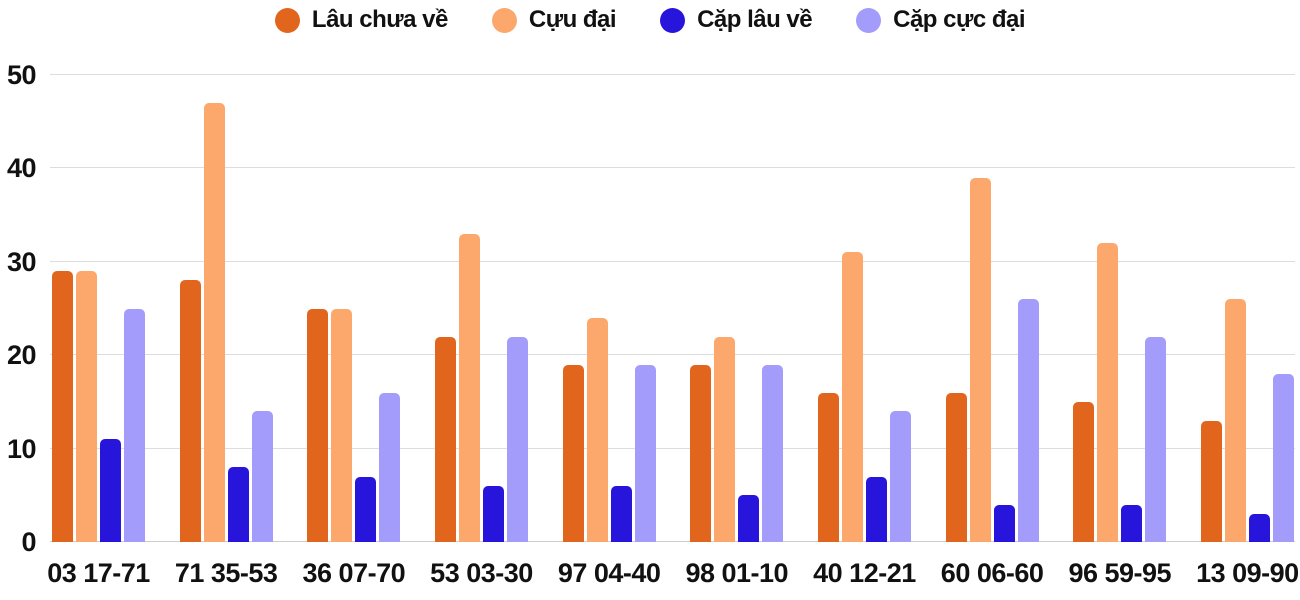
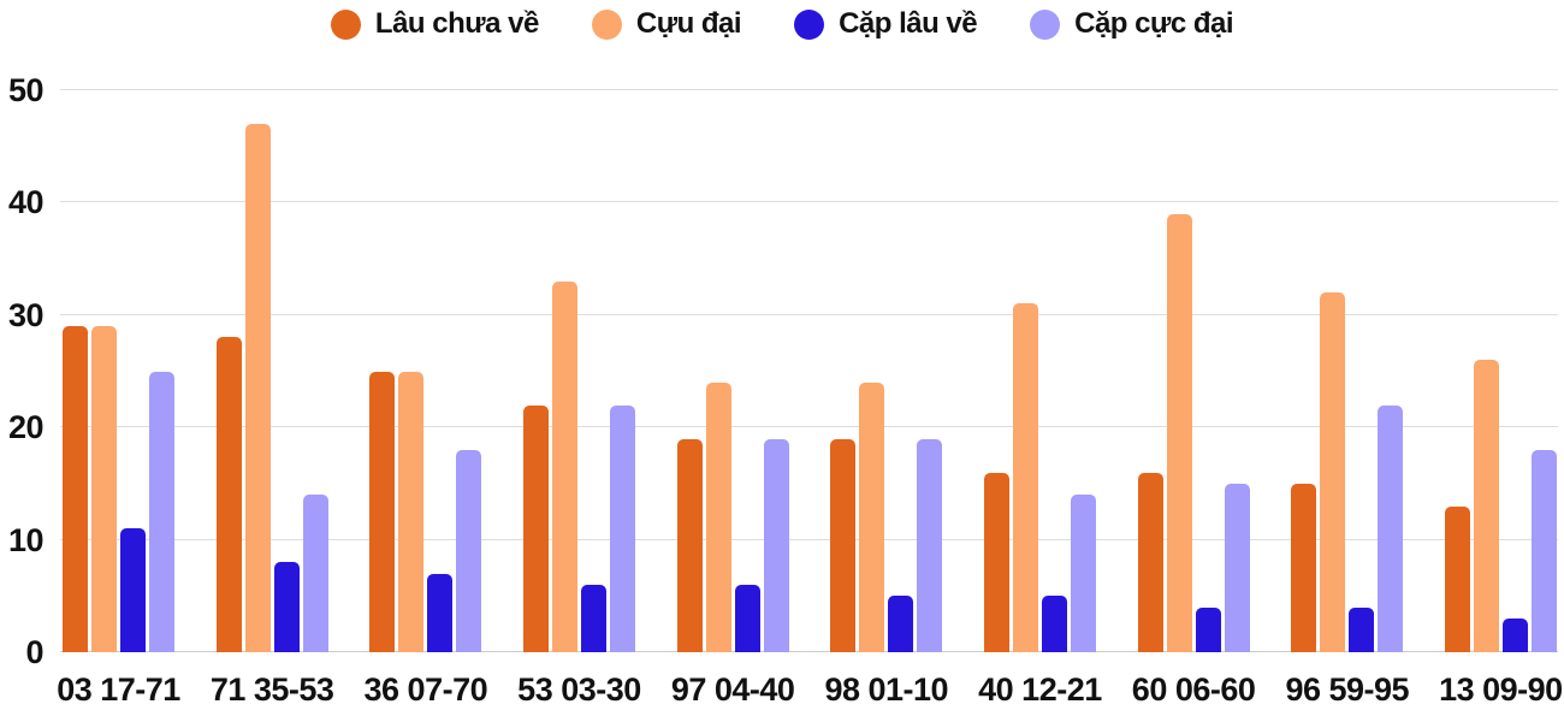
Cặp cực đại/36 07-70: 16 -> 18
Cựu đại/98 01-10: 22 -> 24
Cặp lâu về/40 12-21: 7 -> 5
Cặp cực đại/60 06-60: 26 -> 15
